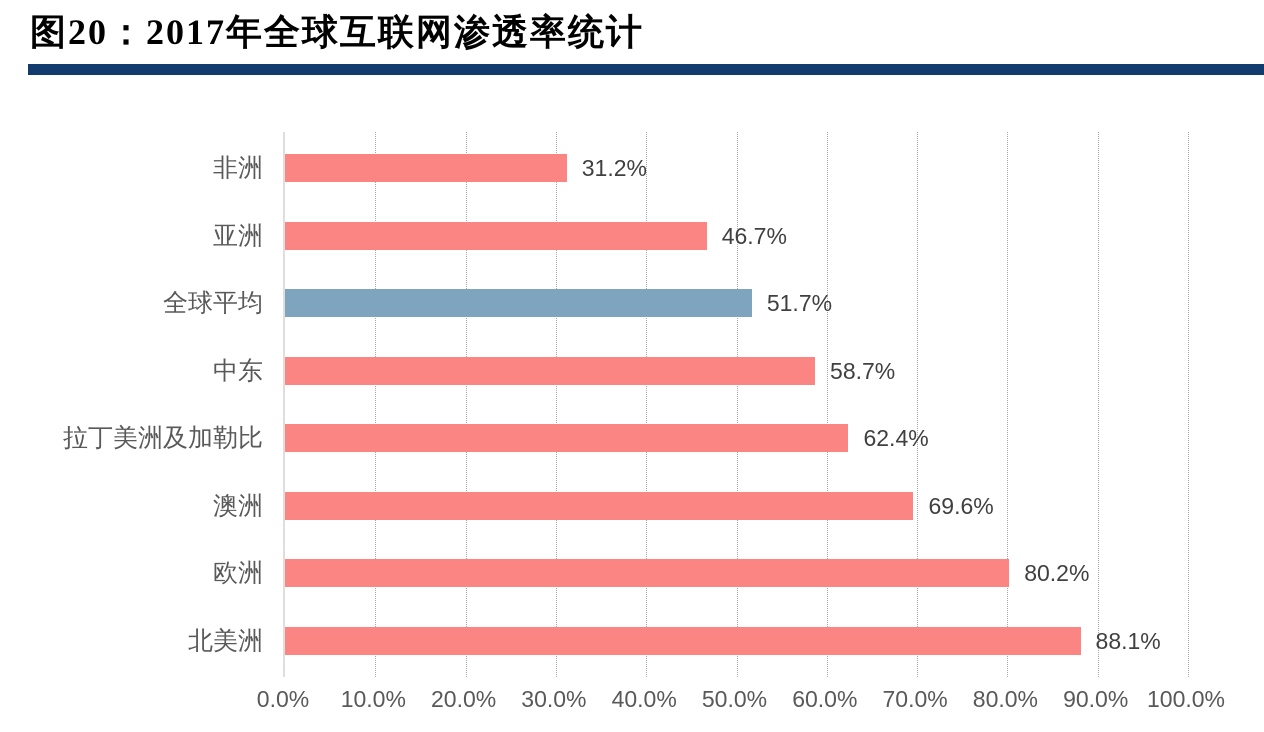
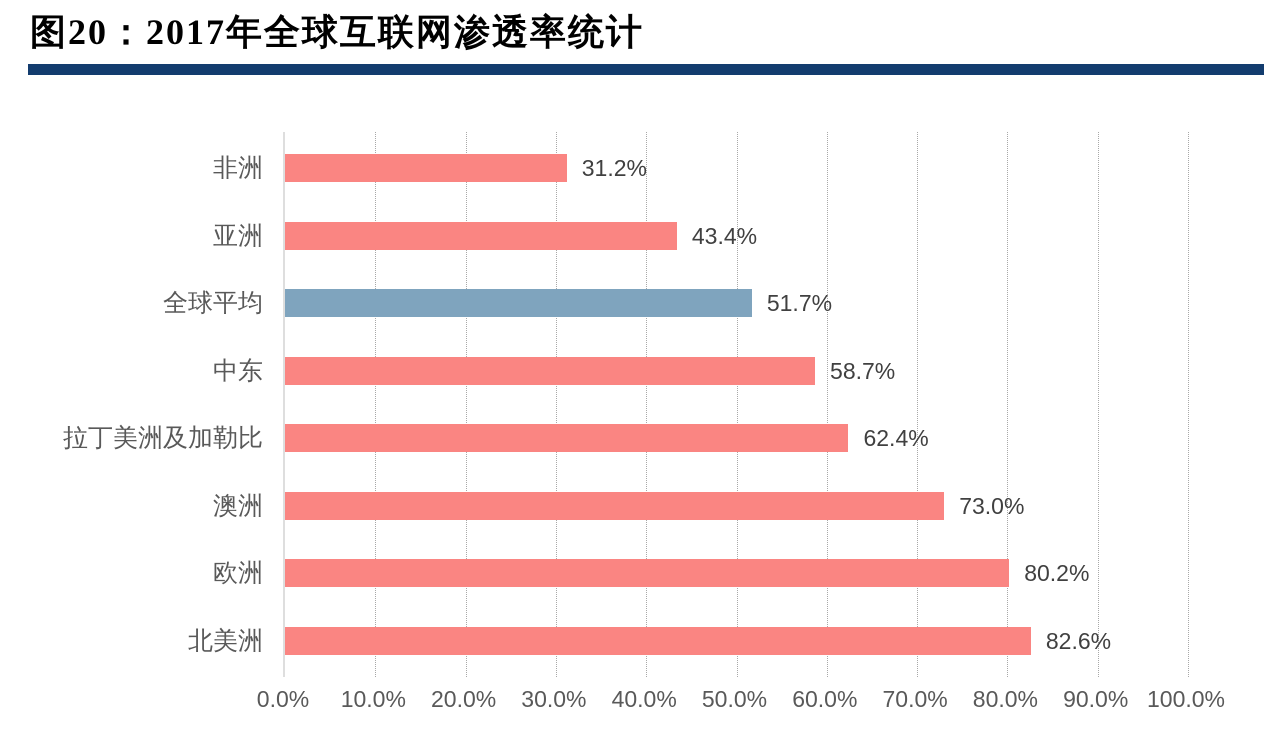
亚洲: 46.7% -> 43.4%
澳洲: 69.6% -> 73.0%
北美洲: 88.1% -> 82.6%
